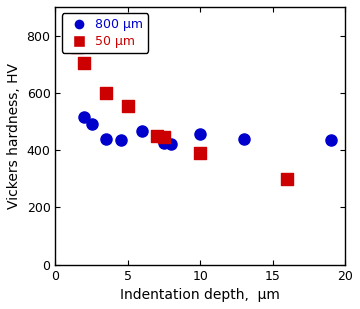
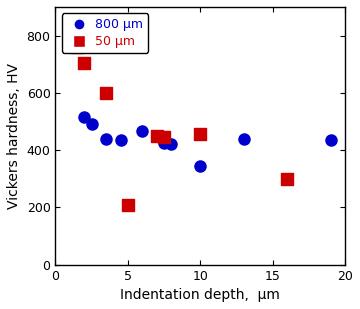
50 μm/5: 555 -> 210
800 μm/10: 455 -> 345
50 μm/10: 390 -> 455
